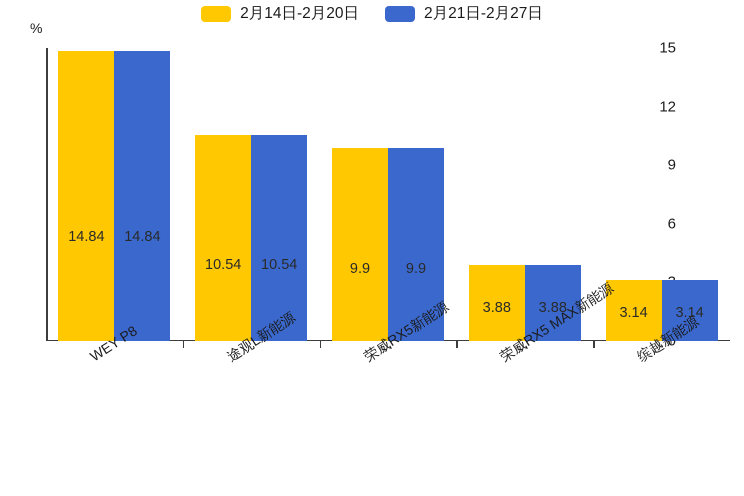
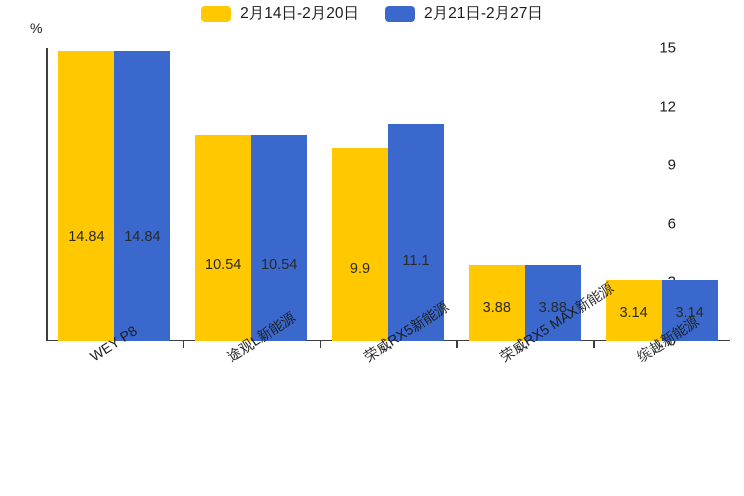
2月21日-2月27日/荣威RX5新能源: 9.9 -> 11.1
